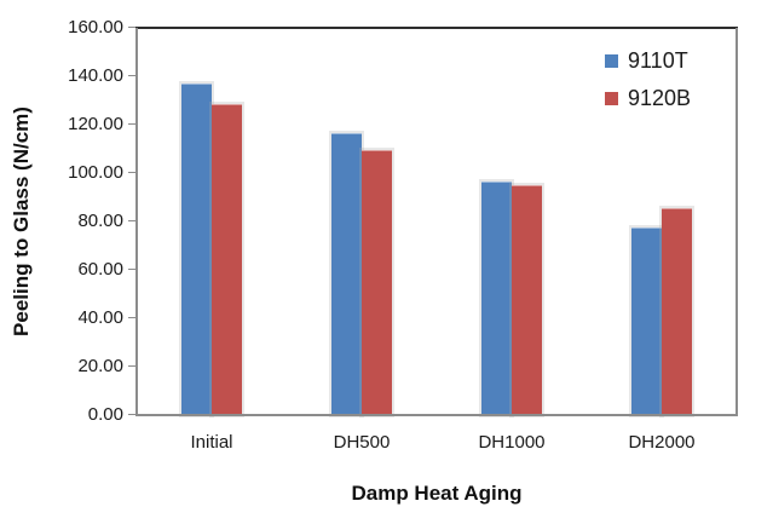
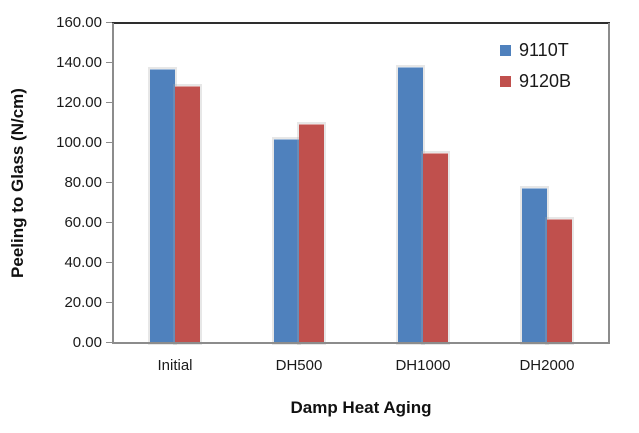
9110T/DH500: 116 -> 102
9110T/DH1000: 96 -> 138
9120B/DH2000: 86 -> 62
